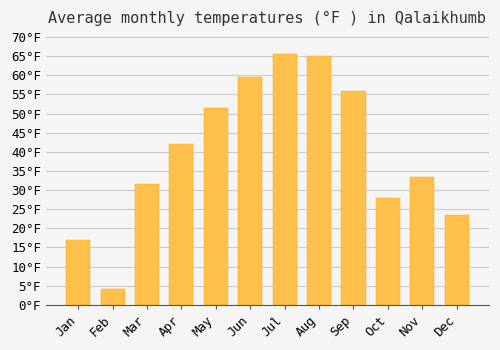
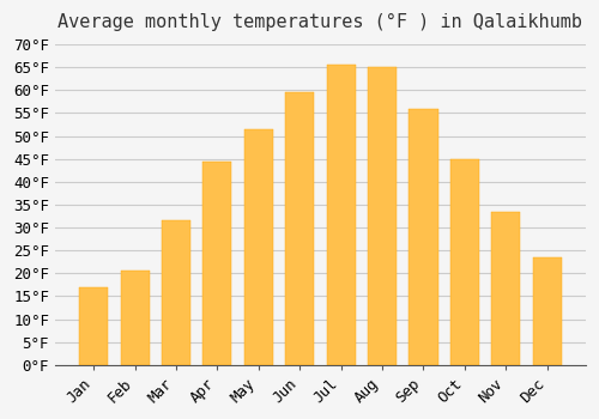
Feb: 4.0°F -> 20.5°F
Apr: 42.0°F -> 44.5°F
Oct: 28.0°F -> 45.0°F
